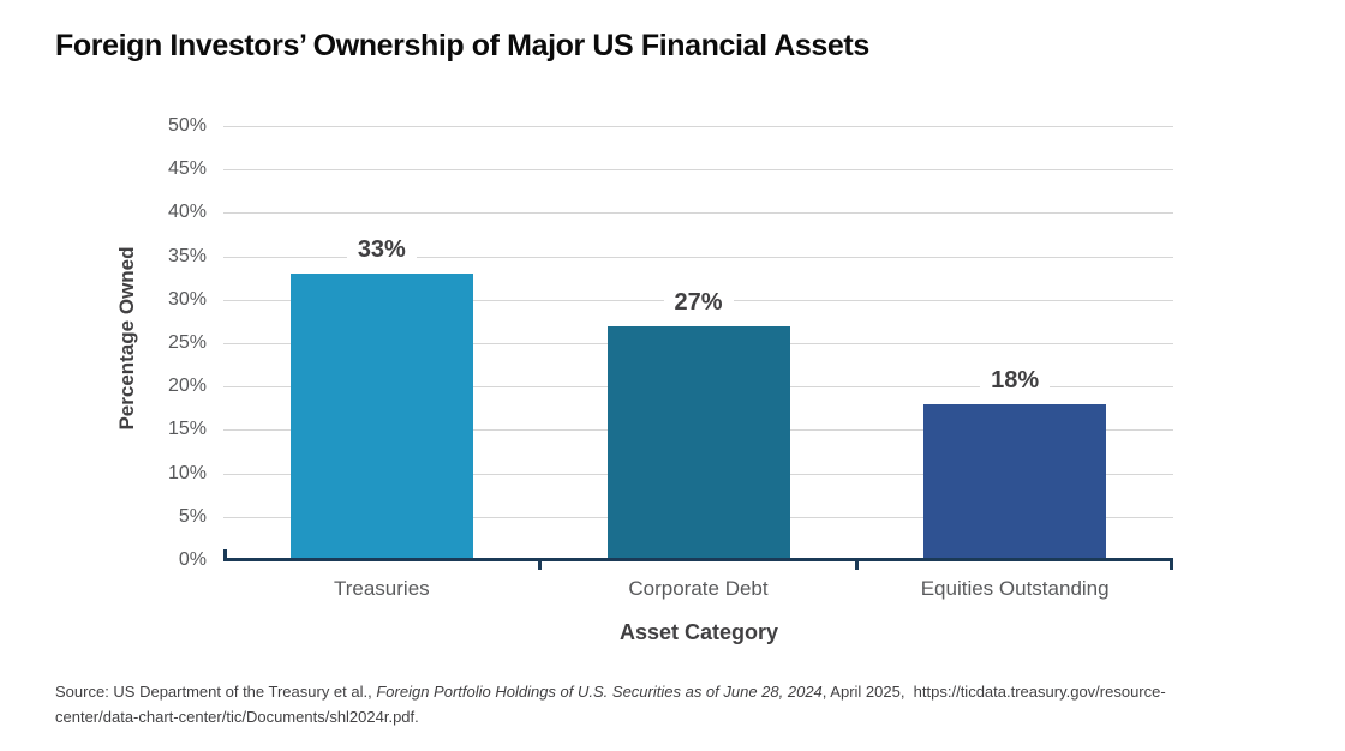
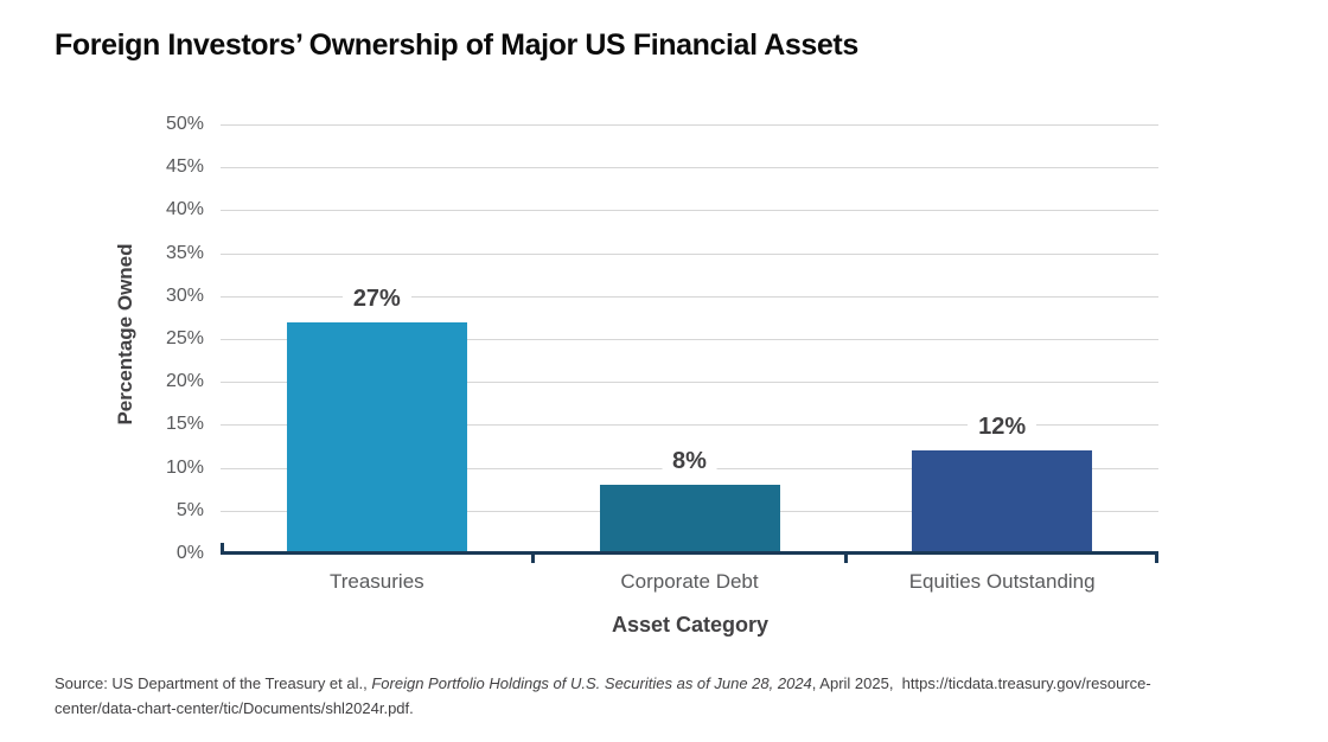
Treasuries: 33% -> 27%
Corporate Debt: 27% -> 8%
Equities Outstanding: 18% -> 12%
